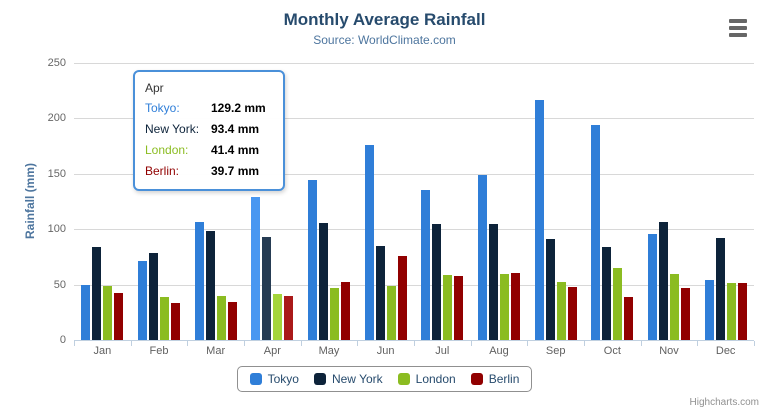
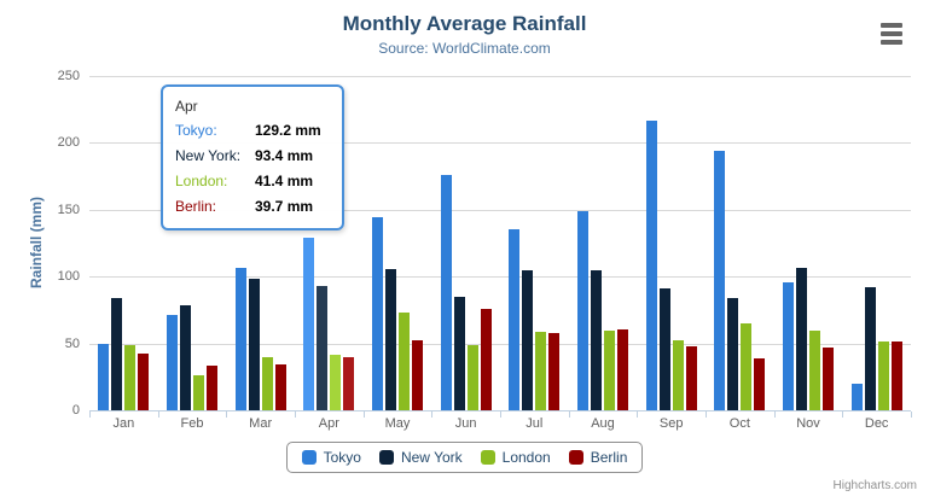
London/Feb: 39 -> 26
London/May: 47 -> 73
Tokyo/Dec: 54 -> 20
